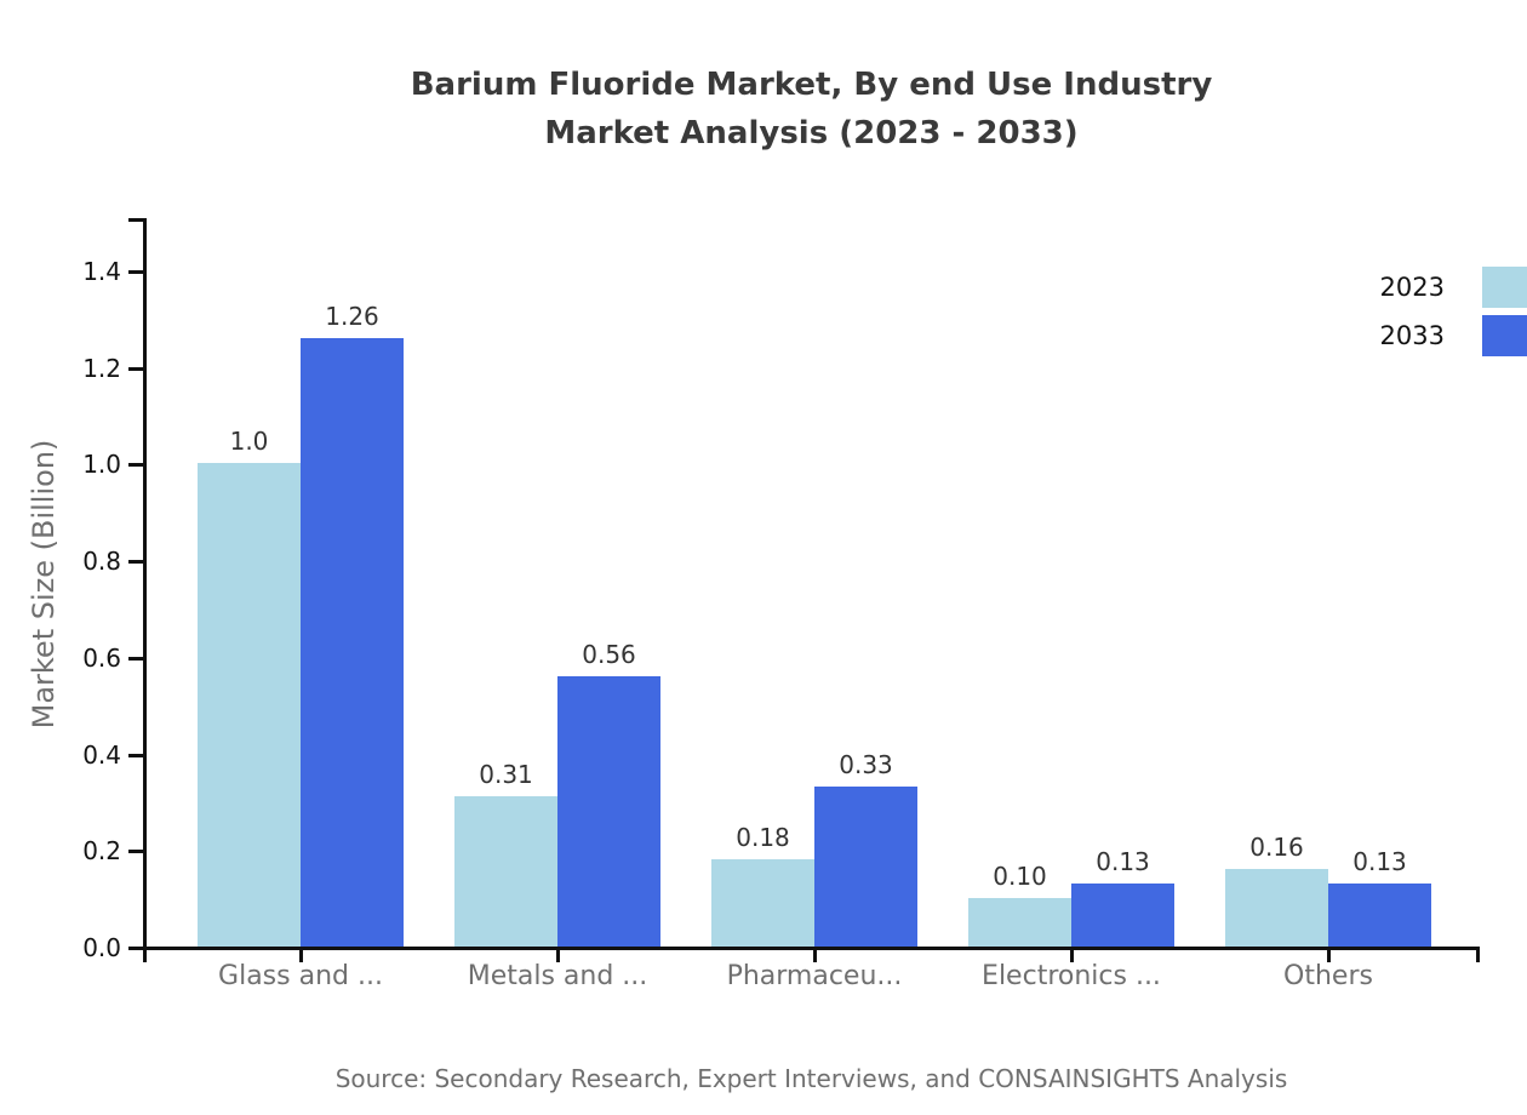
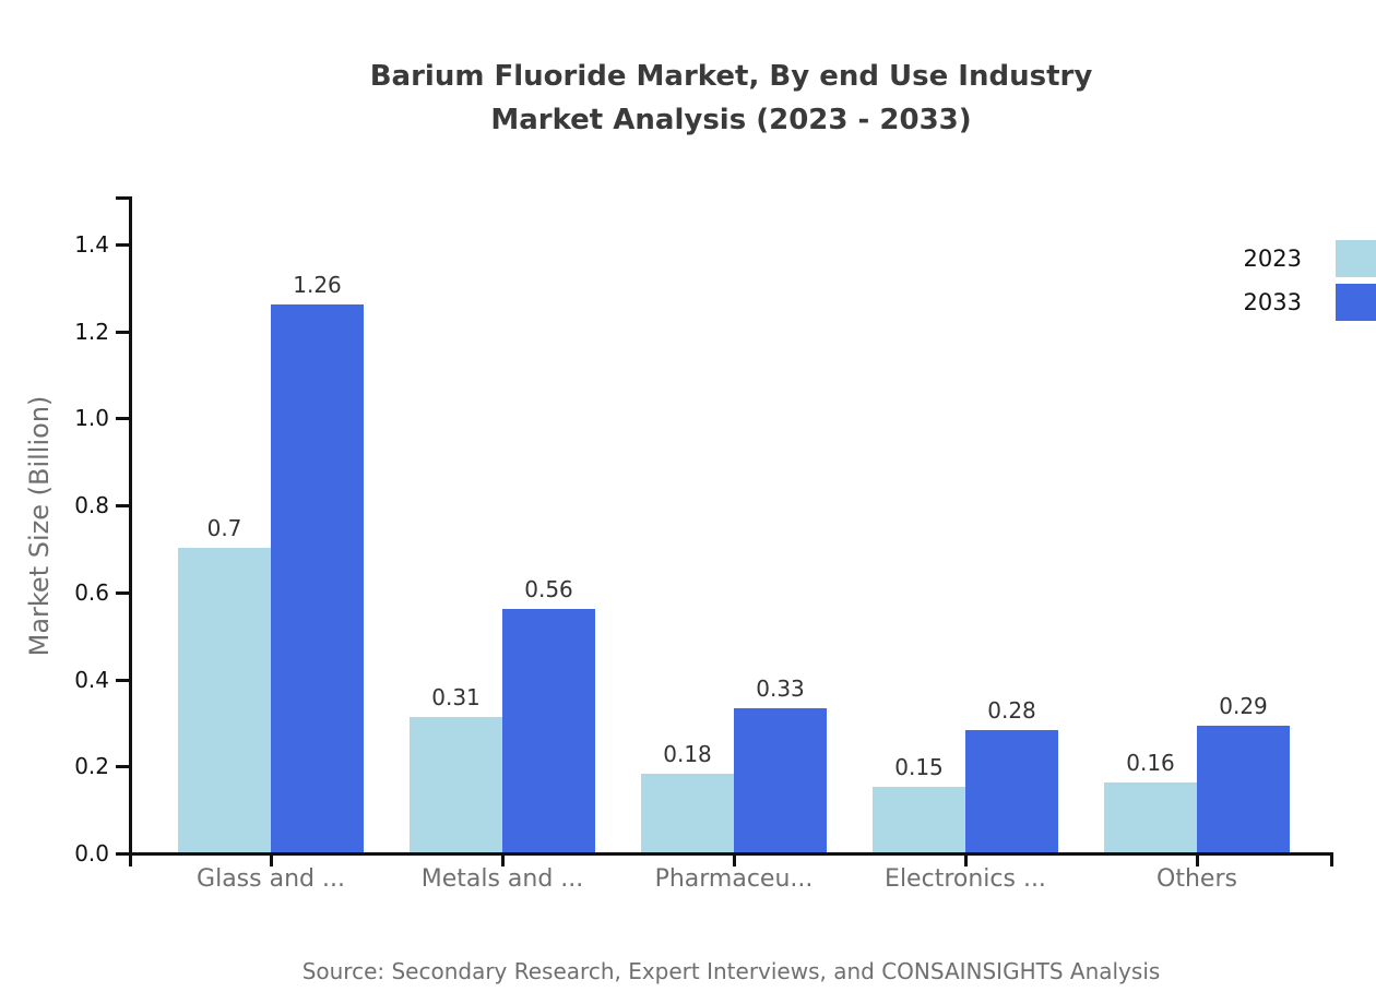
2023/Glass and ...: 1.0 -> 0.7
2023/Electronics ...: 0.10 -> 0.15
2033/Electronics ...: 0.13 -> 0.28
2033/Others: 0.13 -> 0.29
